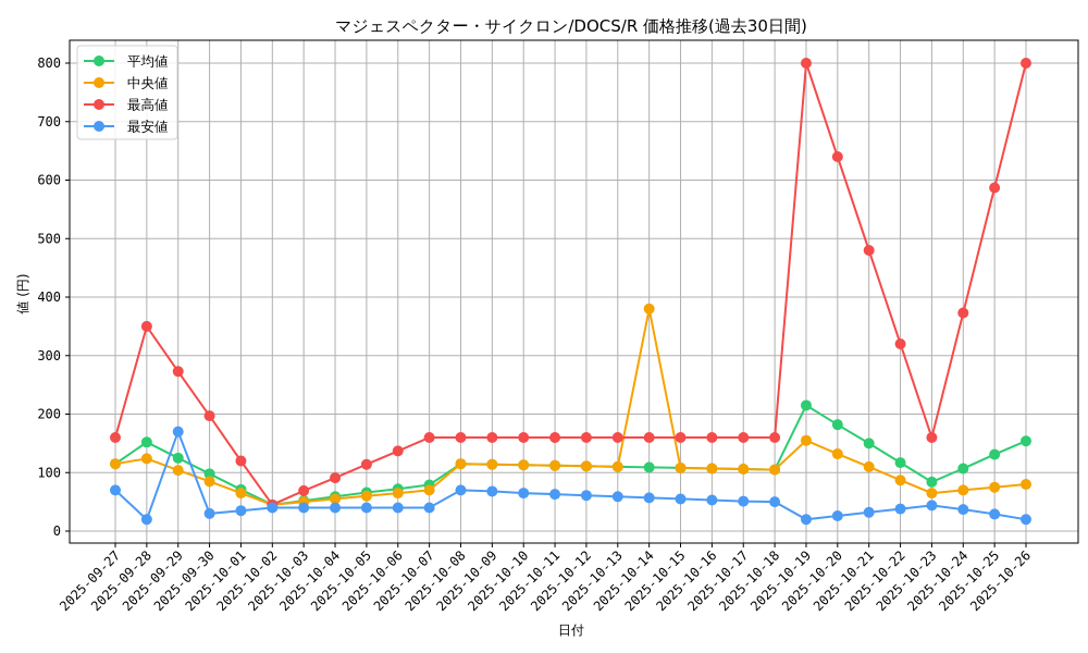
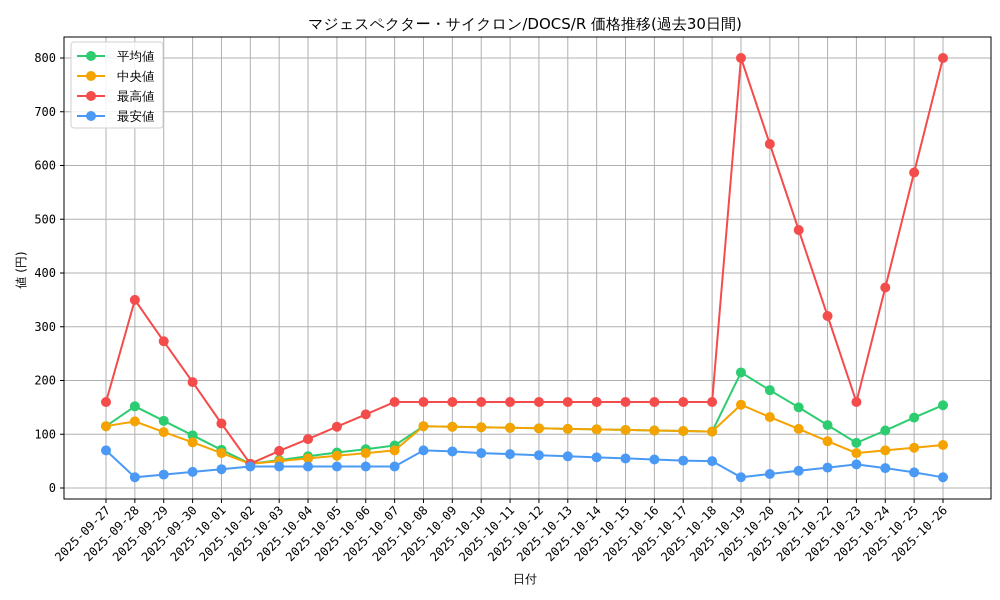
最安値/2025-09-29: 170 -> 20
中央値/2025-10-14: 380 -> 110
